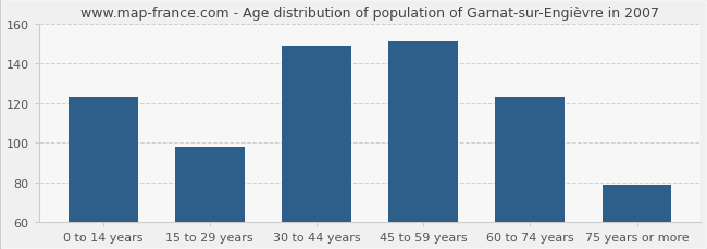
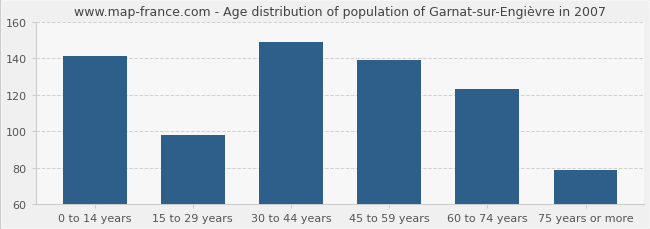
0 to 14 years: 123 -> 141
45 to 59 years: 151 -> 139
